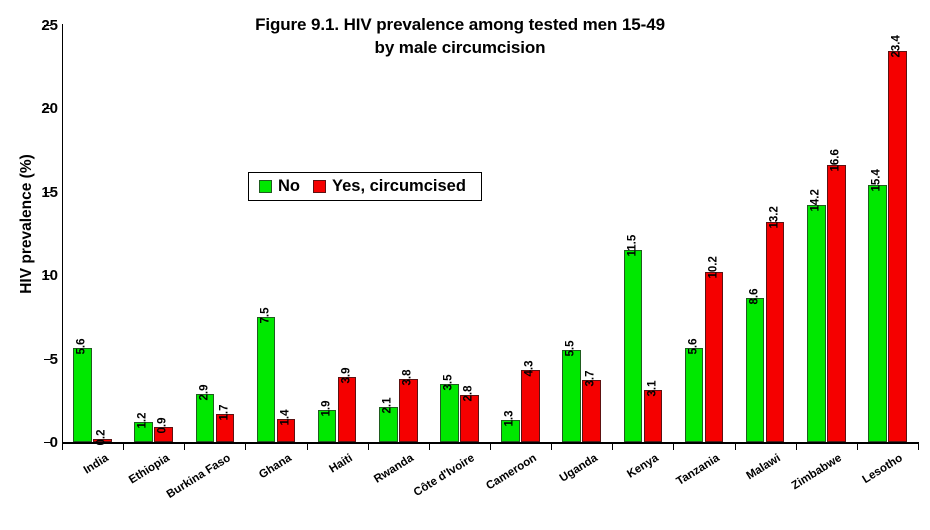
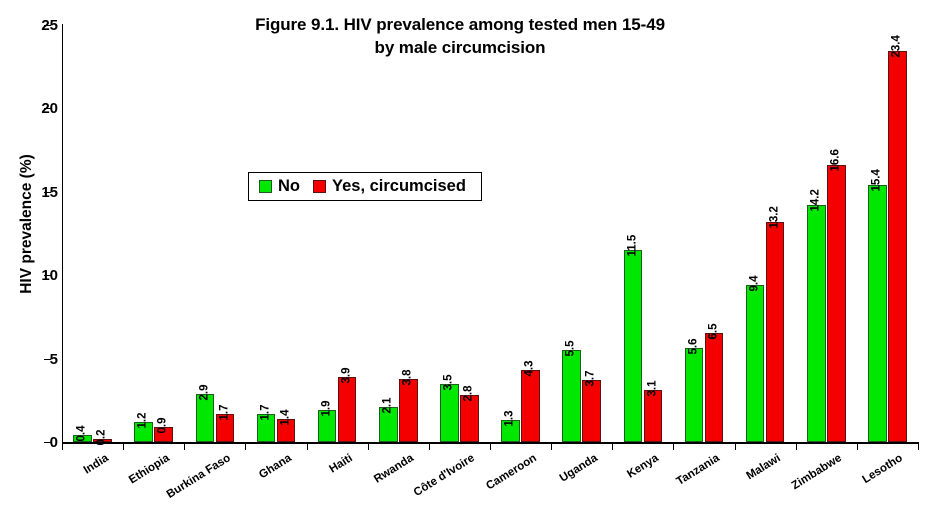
No/India: 5.6 -> 0.4
No/Ghana: 7.5 -> 1.7
Yes, circumcised/Tanzania: 10.2 -> 6.5
No/Malawi: 8.6 -> 9.4
